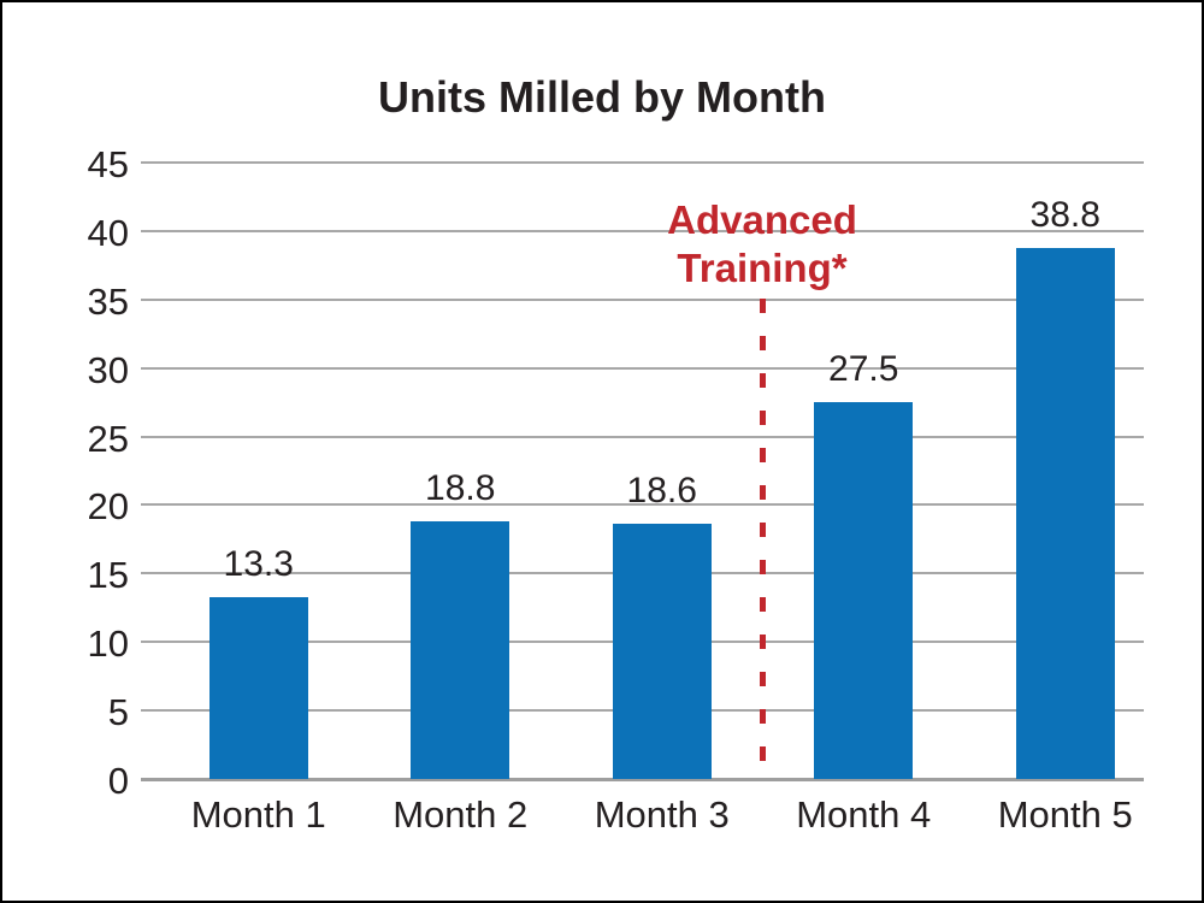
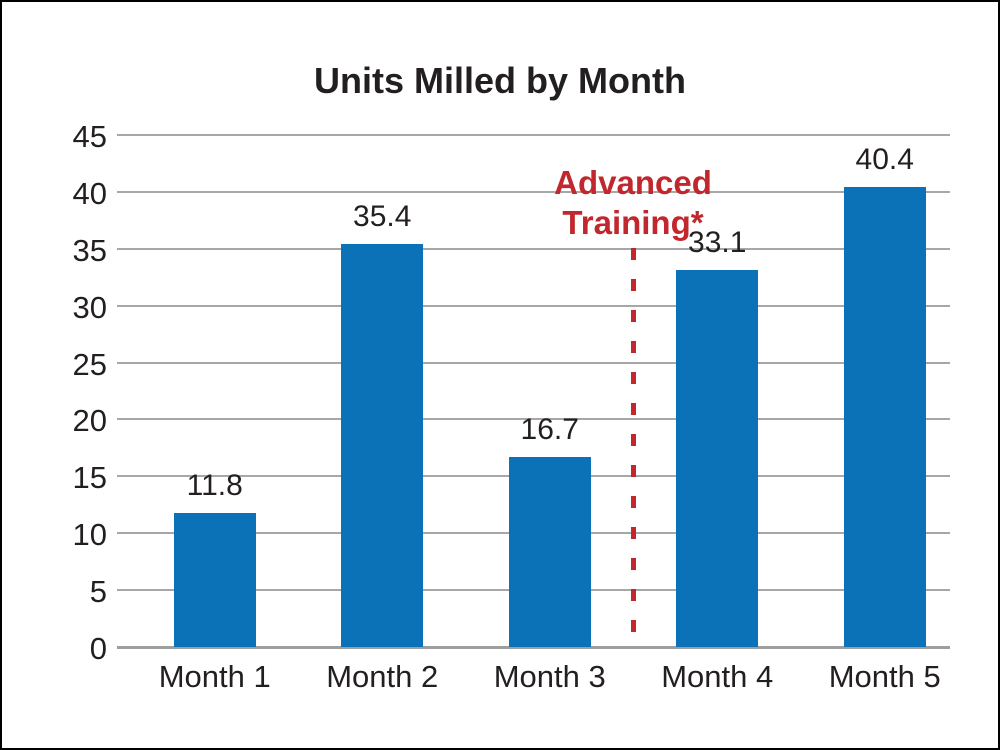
Month 1: 13.3 -> 11.8
Month 2: 18.8 -> 35.4
Month 3: 18.6 -> 16.7
Month 4: 27.5 -> 33.1
Month 5: 38.8 -> 40.4
